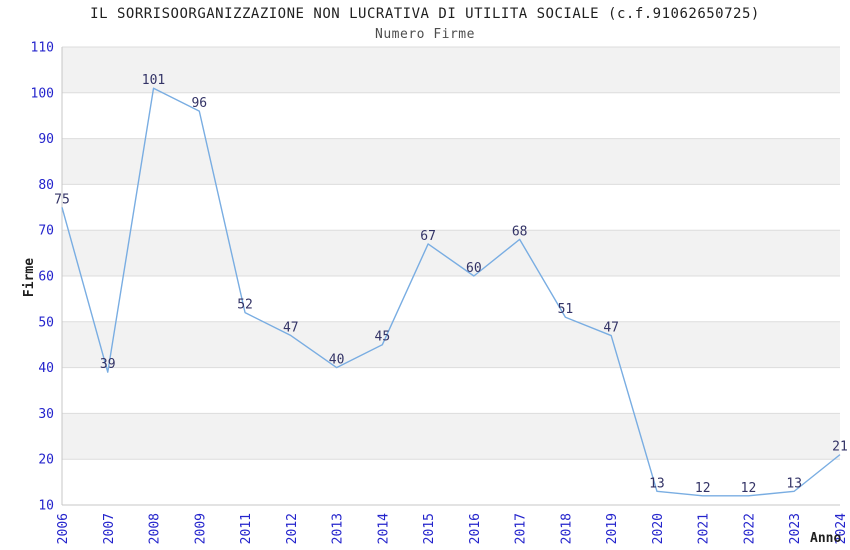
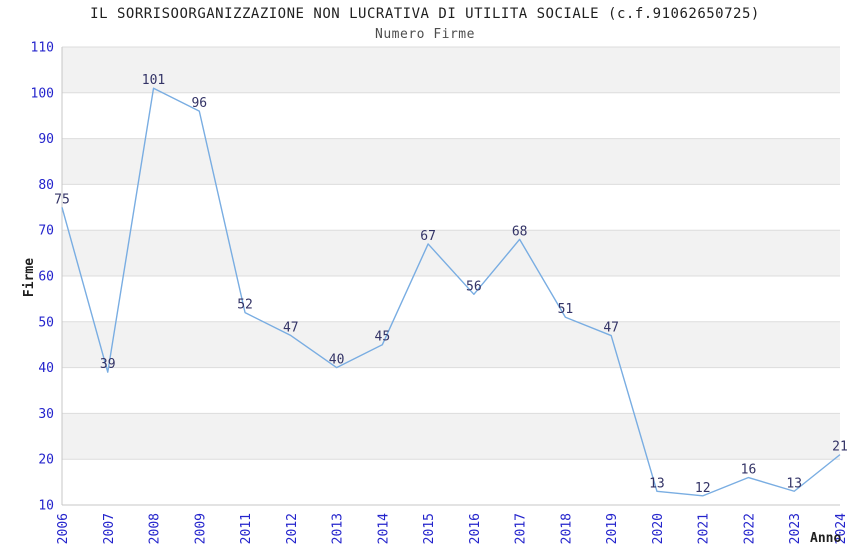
2016: 60 -> 56
2022: 12 -> 16
